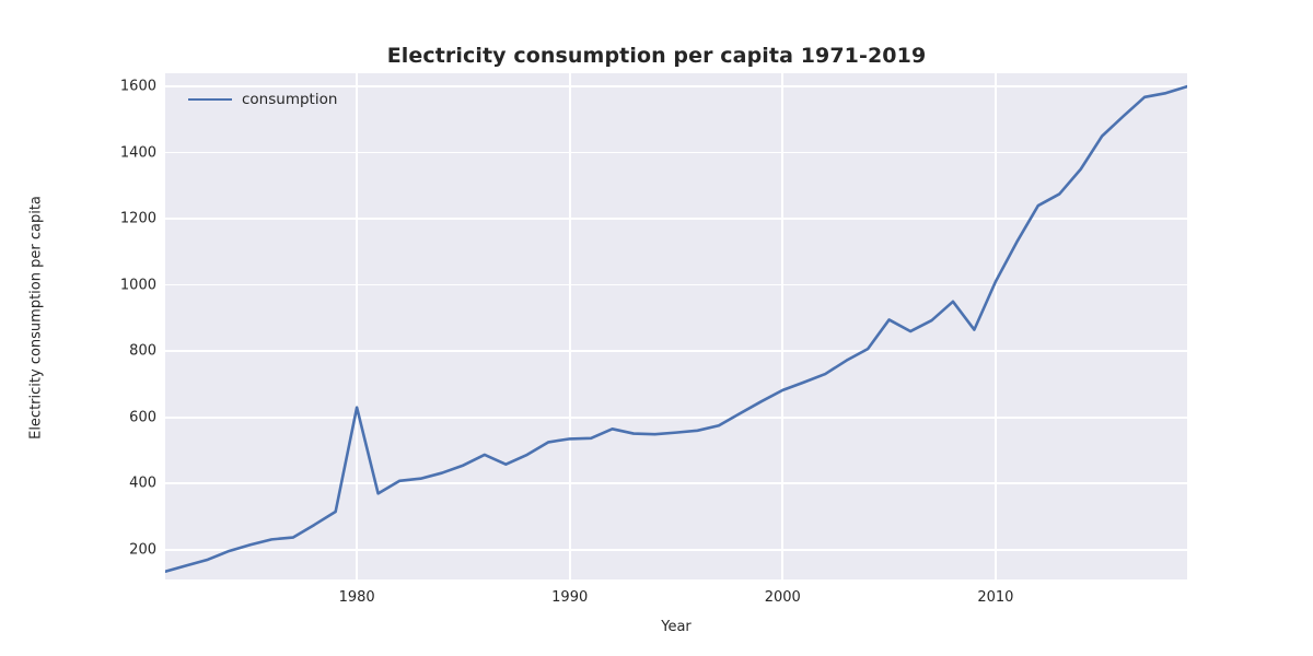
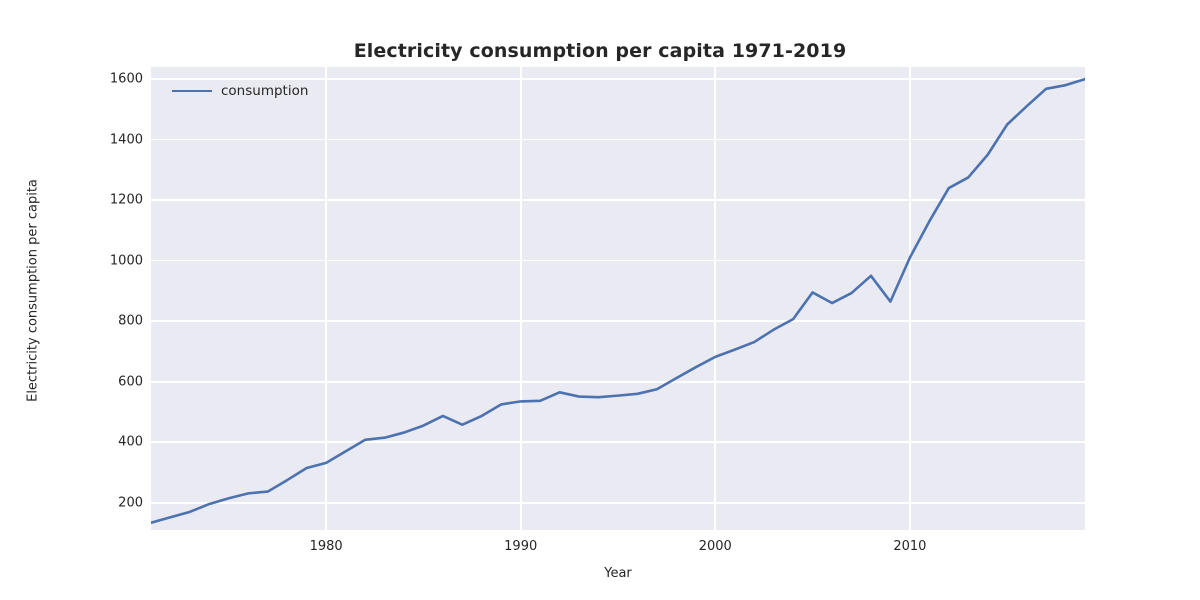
1980: 630 -> 330
